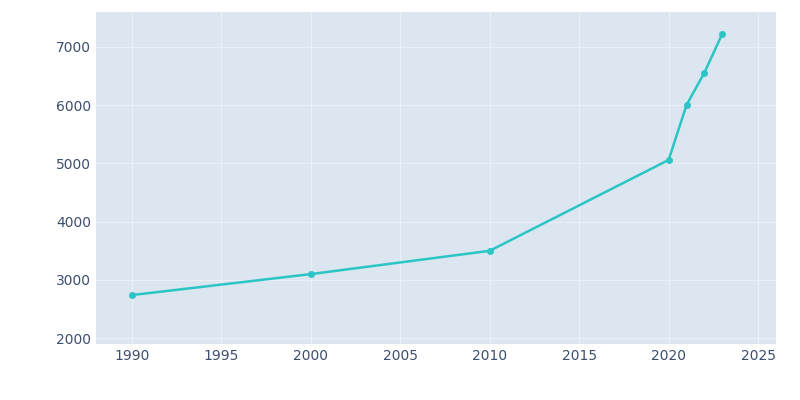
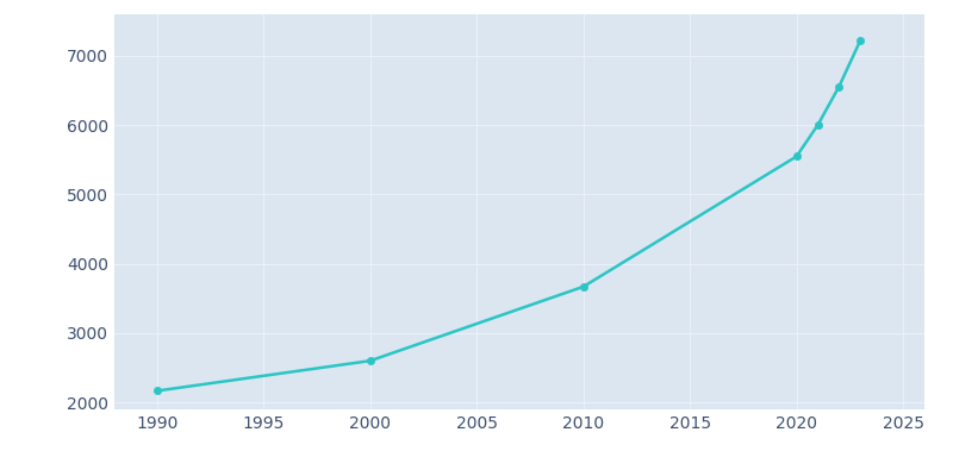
1990: 2740 -> 2170
2000: 3100 -> 2600
2010: 3500 -> 3670
2020: 5060 -> 5550
